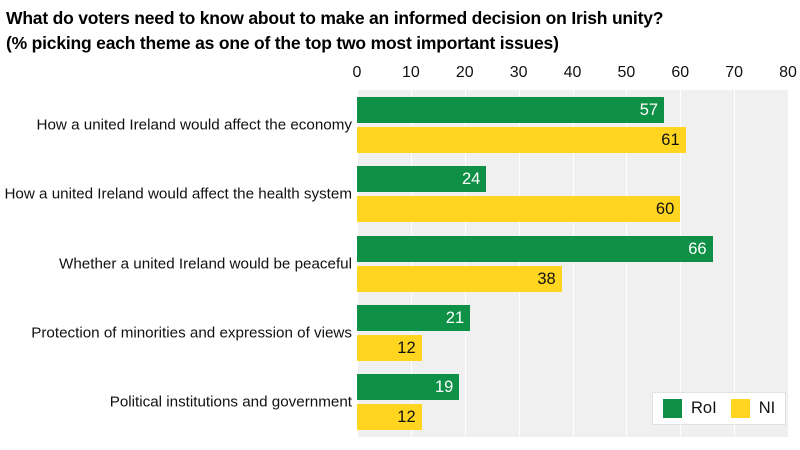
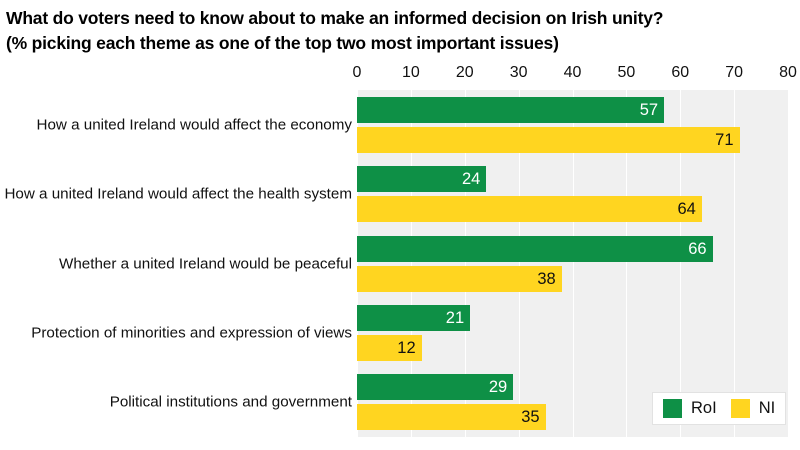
NI/How a united Ireland would affect the economy: 61 -> 71
NI/How a united Ireland would affect the health system: 60 -> 64
RoI/Political institutions and government: 19 -> 29
NI/Political institutions and government: 12 -> 35
